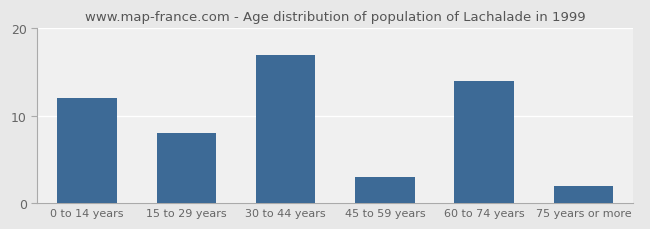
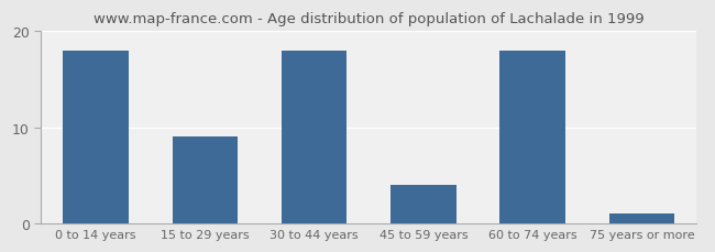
0 to 14 years: 12 -> 18
15 to 29 years: 8 -> 9
30 to 44 years: 17 -> 18
45 to 59 years: 3 -> 4
60 to 74 years: 14 -> 18
75 years or more: 2 -> 1
